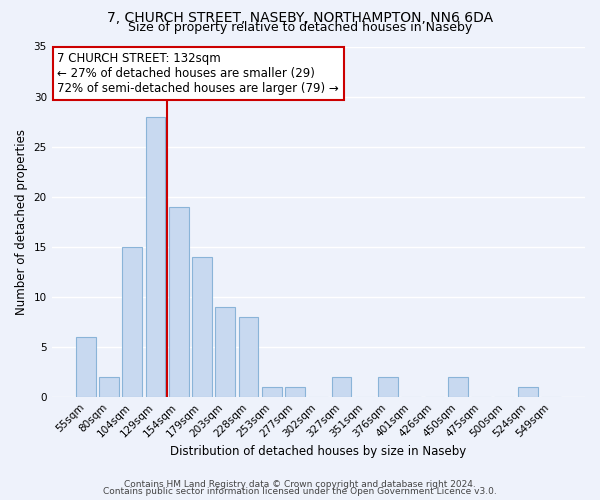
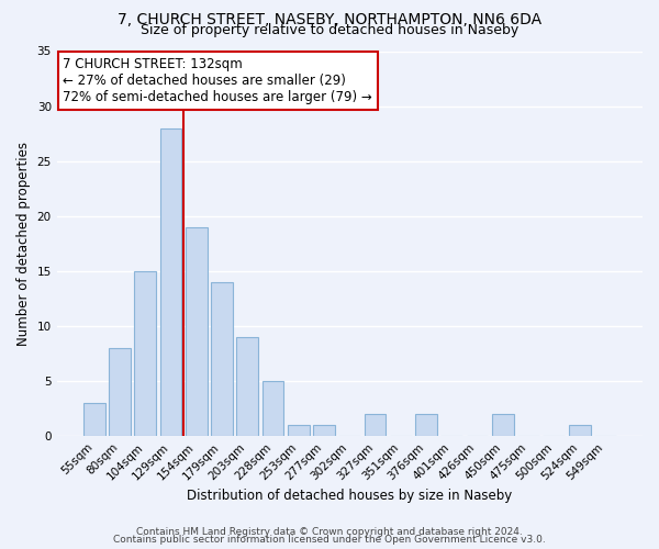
55sqm: 6 -> 3
80sqm: 2 -> 8
228sqm: 8 -> 5
